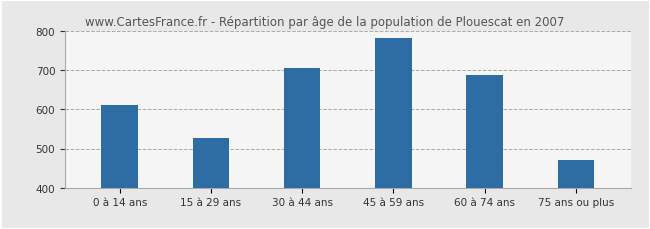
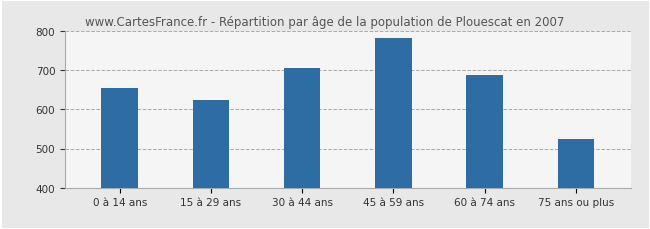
0 à 14 ans: 612 -> 655
15 à 29 ans: 528 -> 625
75 ans ou plus: 470 -> 525
